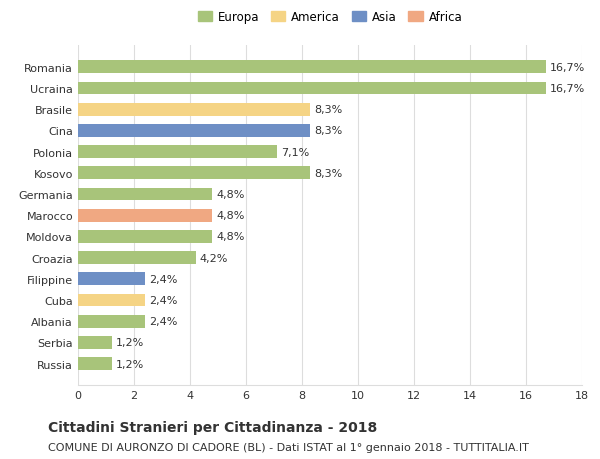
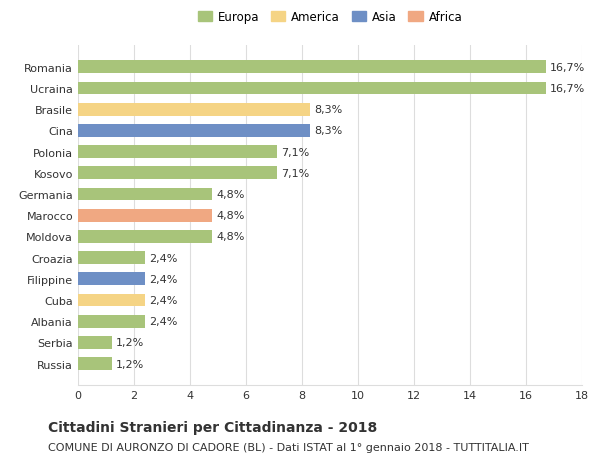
Kosovo: 8,3% -> 7,1%
Croazia: 4,2% -> 2,4%
